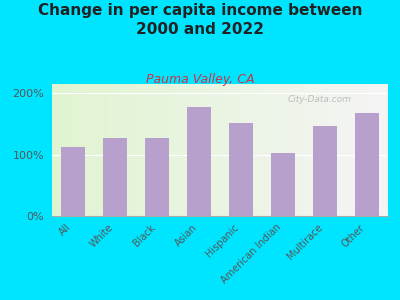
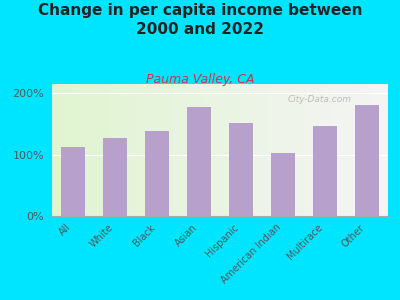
Black: 127% -> 138%
Other: 168% -> 180%
